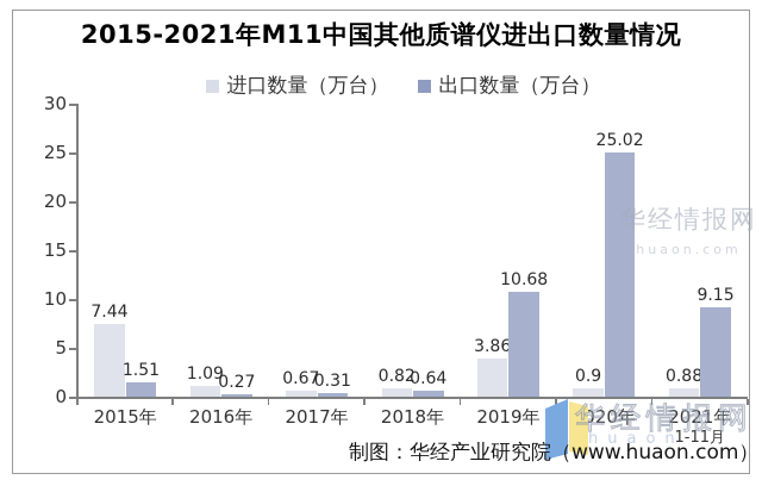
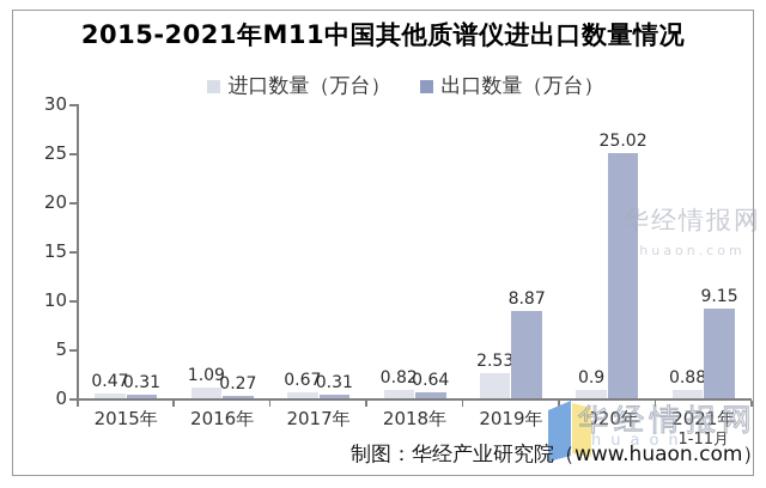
进口数量（万台）/2015年: 7.44 -> 0.47
出口数量（万台）/2015年: 1.51 -> 0.31
进口数量（万台）/2019年: 3.86 -> 2.53
出口数量（万台）/2019年: 10.68 -> 8.87
